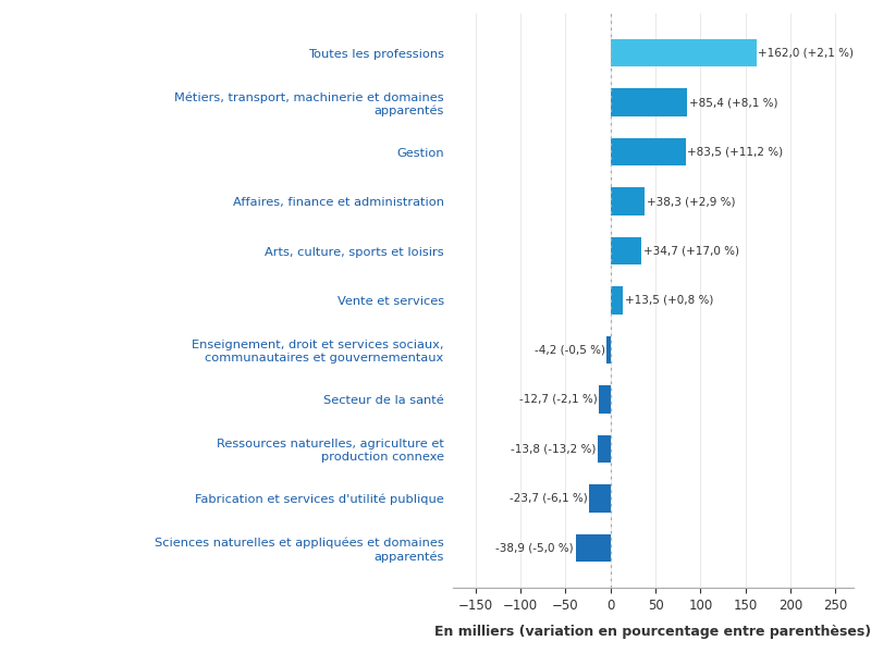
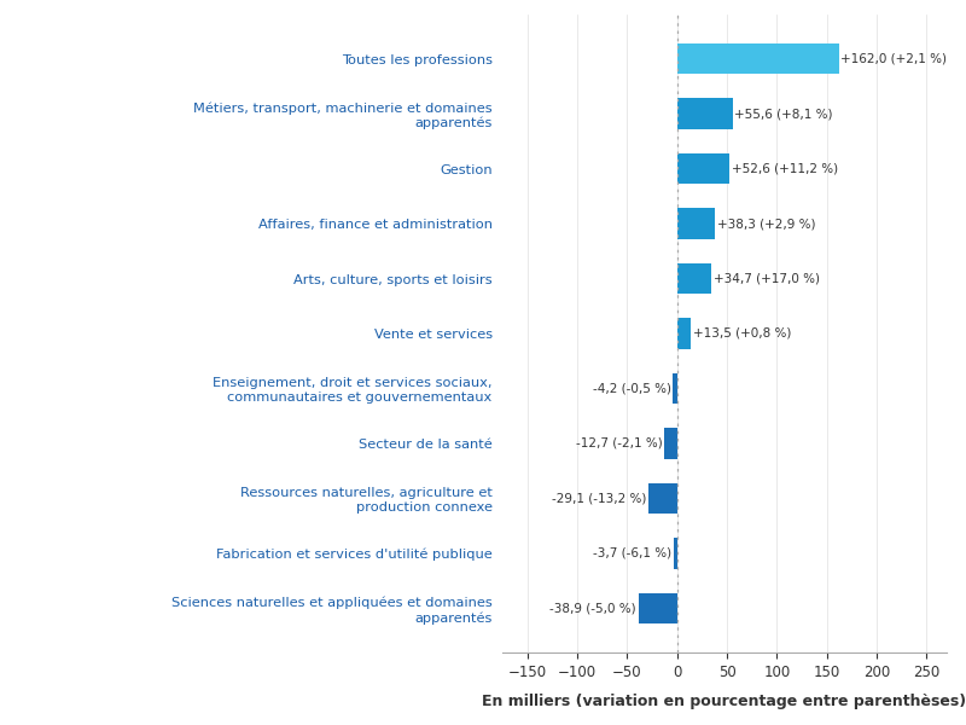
Métiers, transport, machinerie et domaines apparentés: +85,4 -> +55,6
Gestion: +83,5 -> +52,6
Ressources naturelles, agriculture et production connexe: -13,8 -> -29,1
Fabrication et services d'utilité publique: -23,7 -> -3,7
